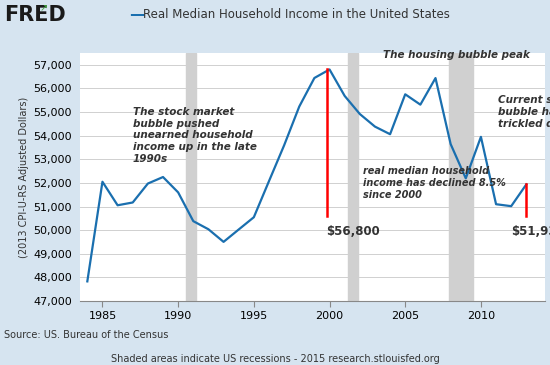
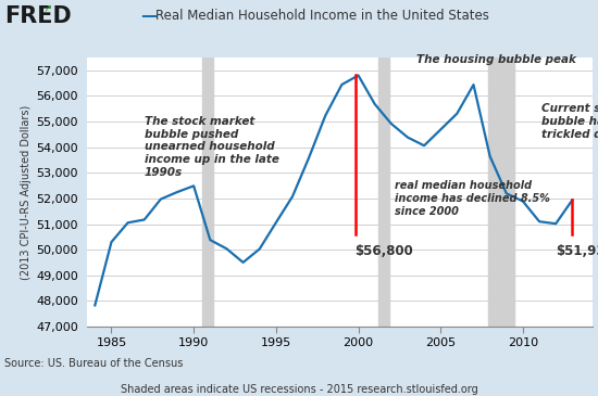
1985: 52,050 -> 50,300
1990: 51,600 -> 52,490
1995: 50,550 -> 51,060
2005: 55,750 -> 54,690
2010: 53,950 -> 51,890
